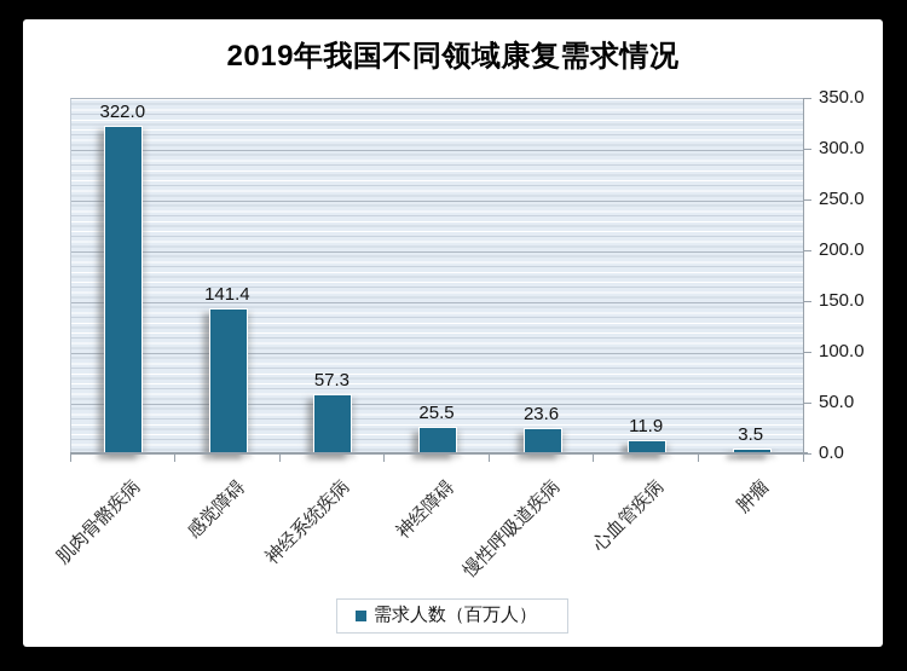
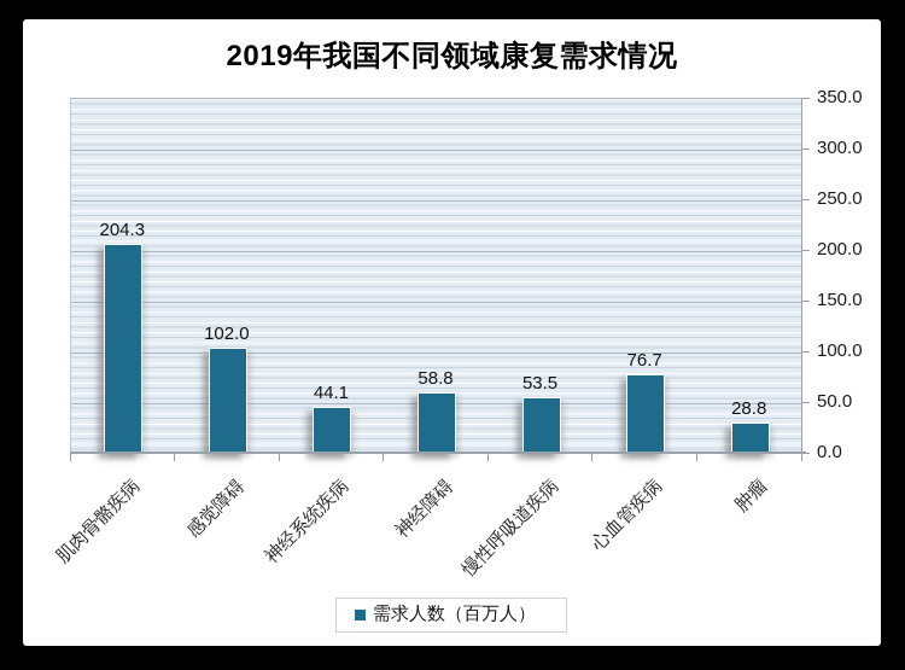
肌肉骨骼疾病: 322.0 -> 204.3
感觉障碍: 141.4 -> 102.0
神经系统疾病: 57.3 -> 44.1
神经障碍: 25.5 -> 58.8
慢性呼吸道疾病: 23.6 -> 53.5
心血管疾病: 11.9 -> 76.7
肿瘤: 3.5 -> 28.8
